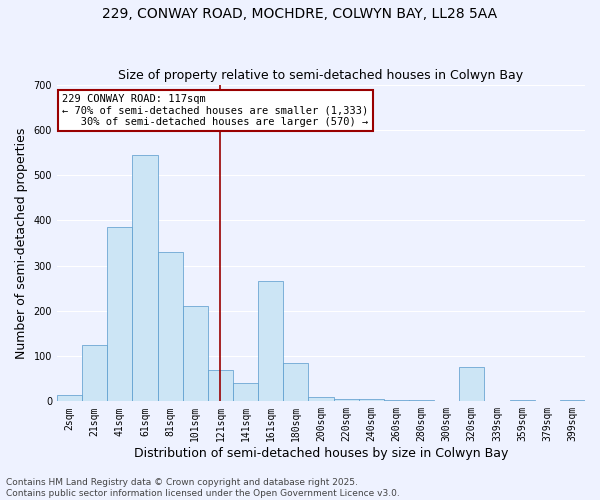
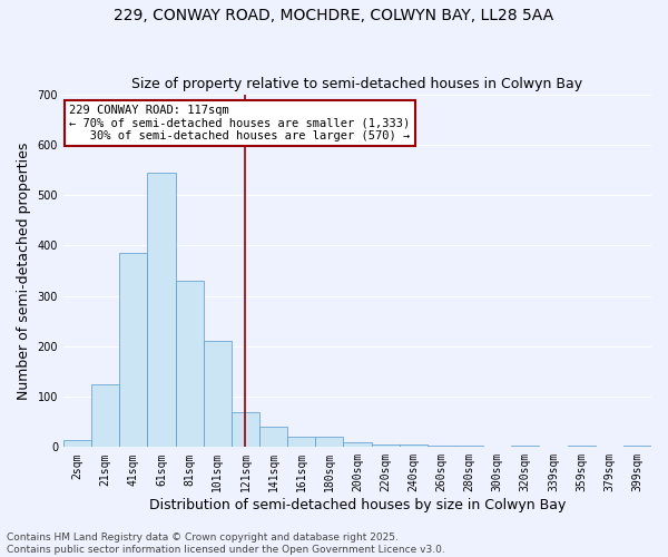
161sqm: 265 -> 20
180sqm: 85 -> 20
320sqm: 75 -> 3
